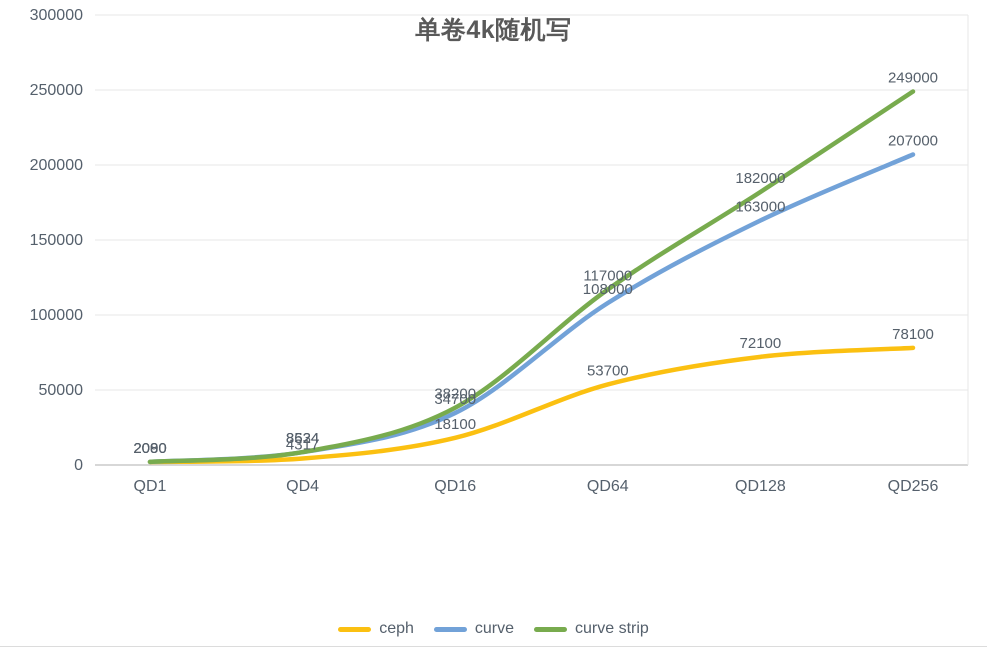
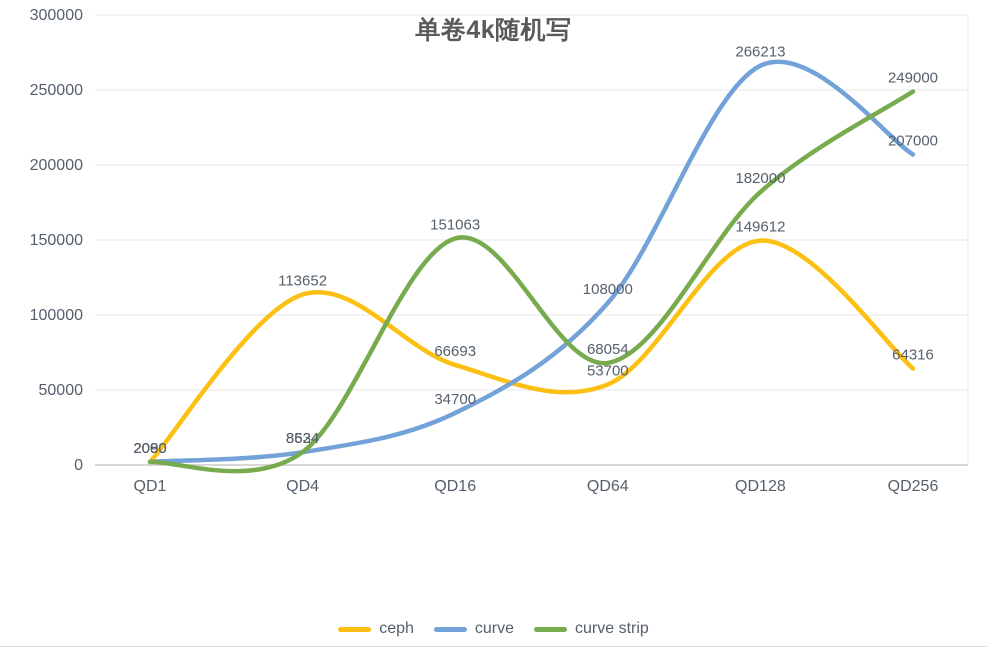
ceph/QD4: 4317 -> 113652
ceph/QD16: 18100 -> 66693
curve strip/QD16: 38200 -> 151063
curve strip/QD64: 117000 -> 68054
ceph/QD128: 72100 -> 149612
curve/QD128: 163000 -> 266213
ceph/QD256: 78100 -> 64316
